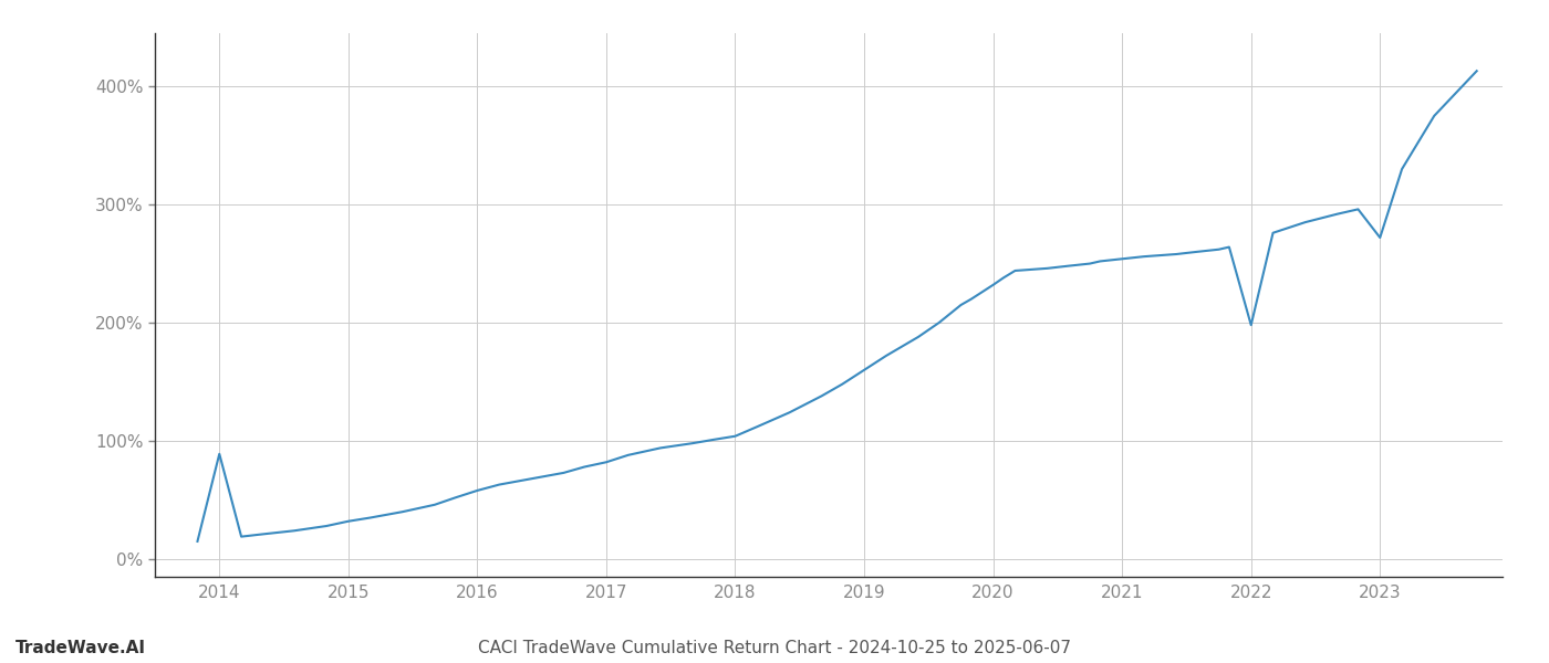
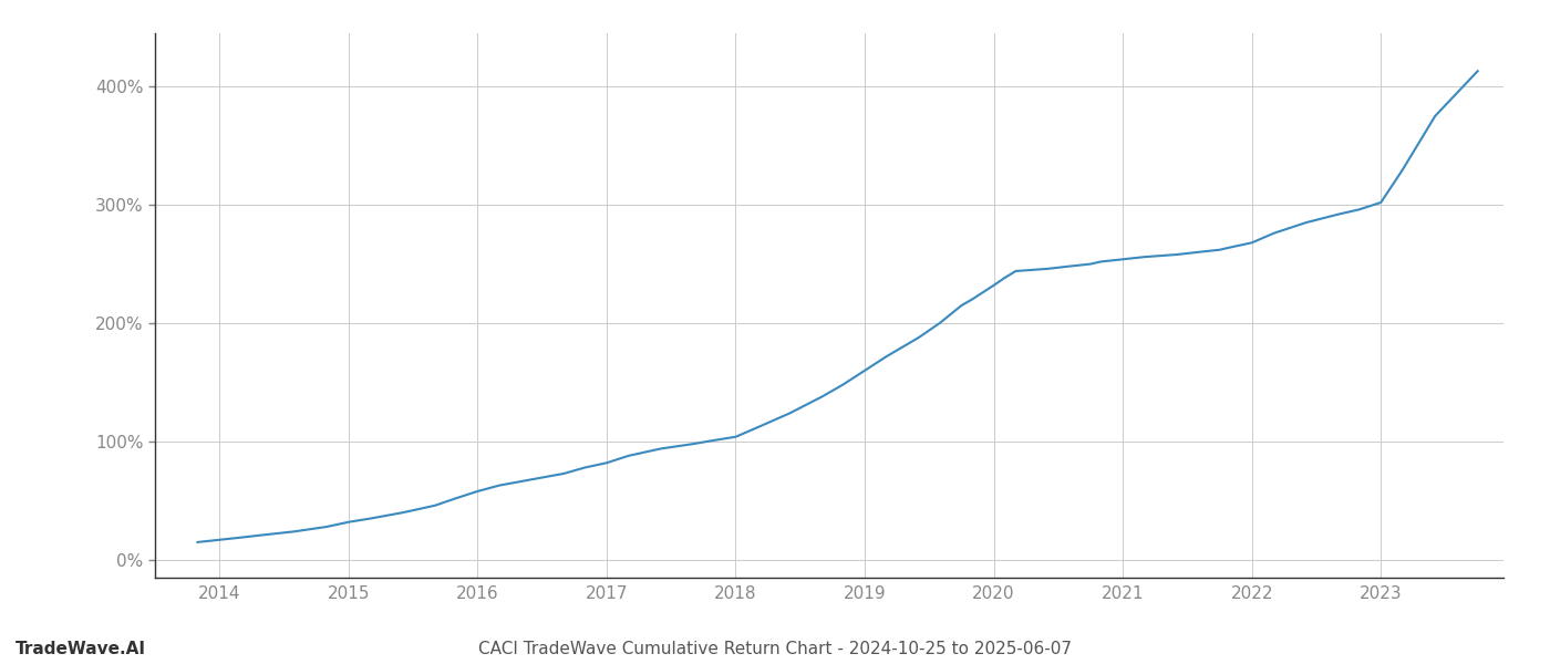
2014: 89% -> 17%
2022: 198% -> 268%
2023: 272% -> 302%
